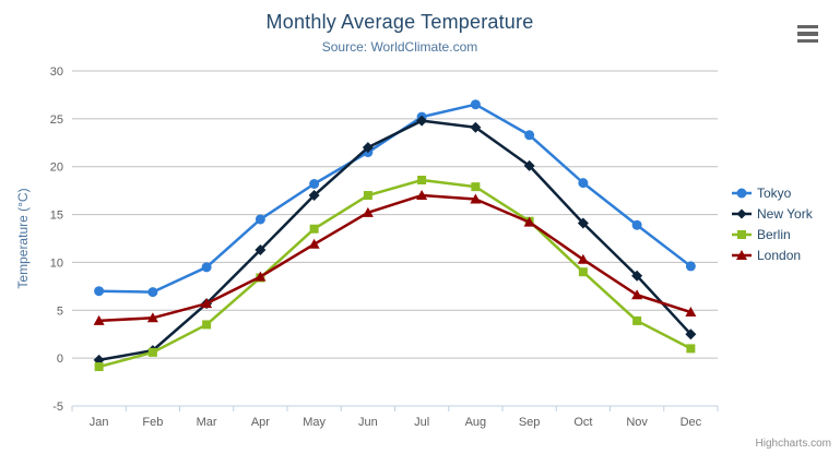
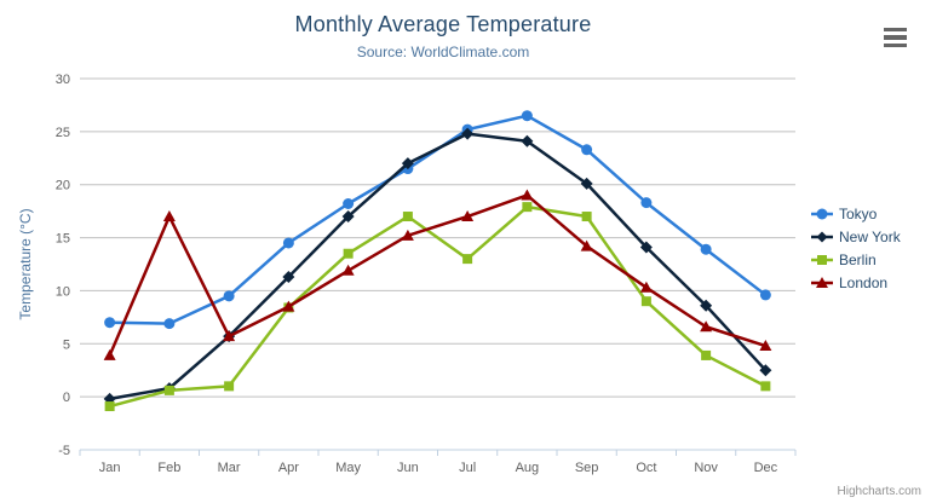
London/Feb: 4 -> 17
Berlin/Mar: 4 -> 1
Berlin/Jul: 19 -> 13
London/Aug: 17 -> 19
Berlin/Sep: 14 -> 17
